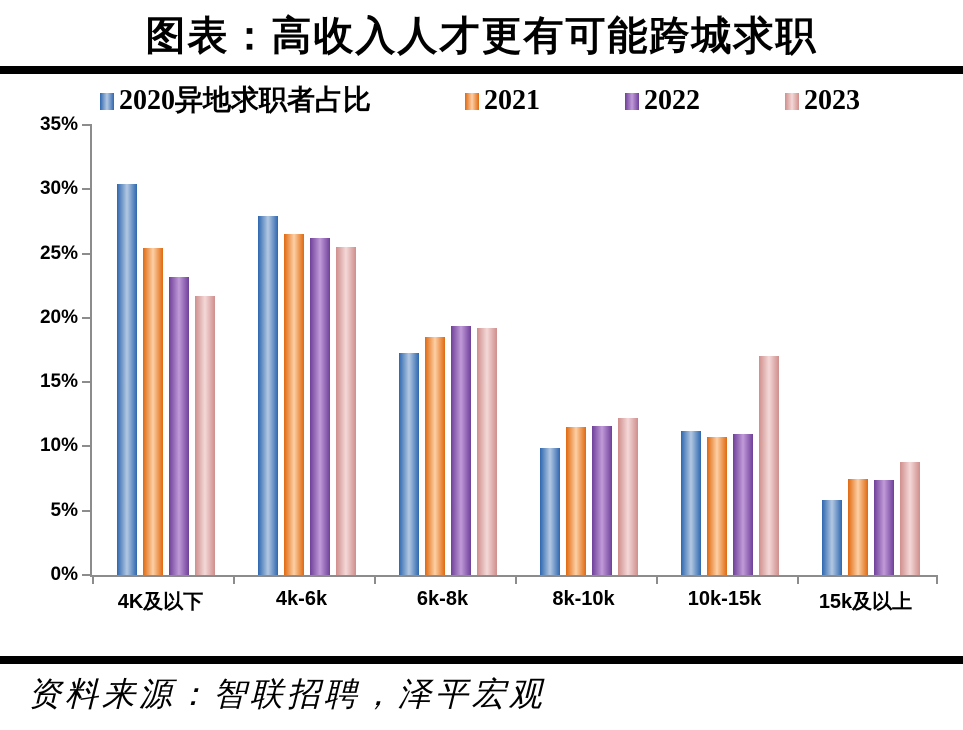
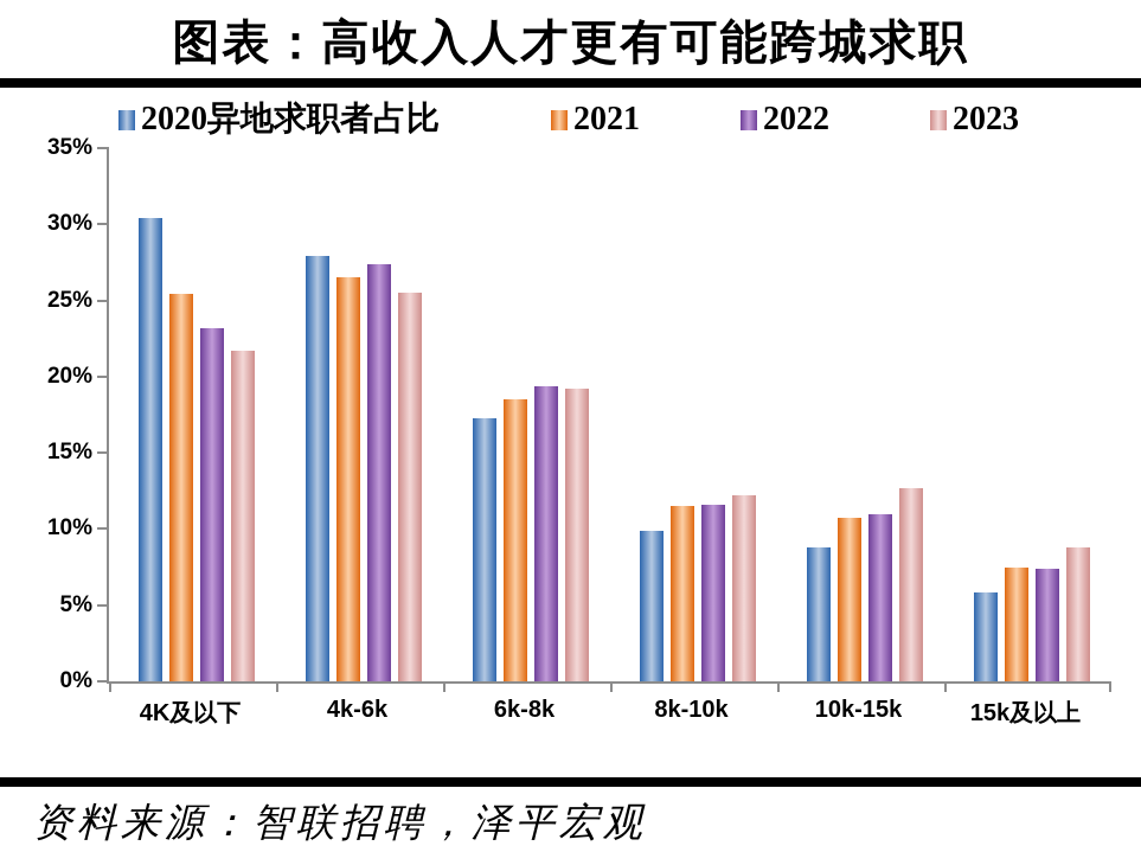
2022/4k-6k: 26.2% -> 27.4%
2020异地求职者占比/10k-15k: 11.2% -> 8.8%
2023/10k-15k: 17.0% -> 12.7%
